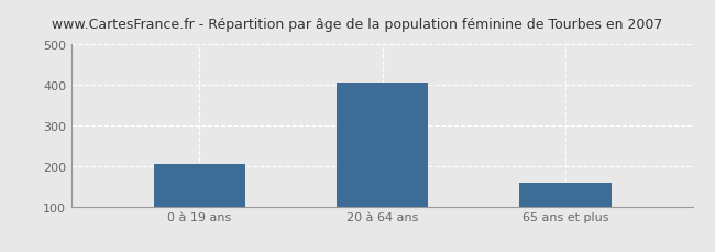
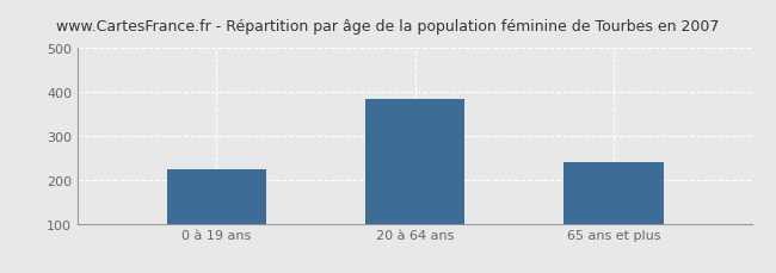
0 à 19 ans: 205 -> 225
20 à 64 ans: 405 -> 385
65 ans et plus: 160 -> 240
